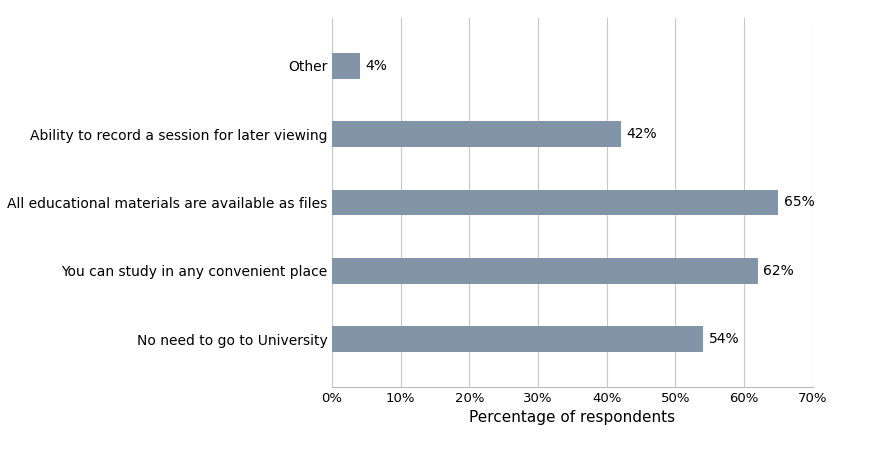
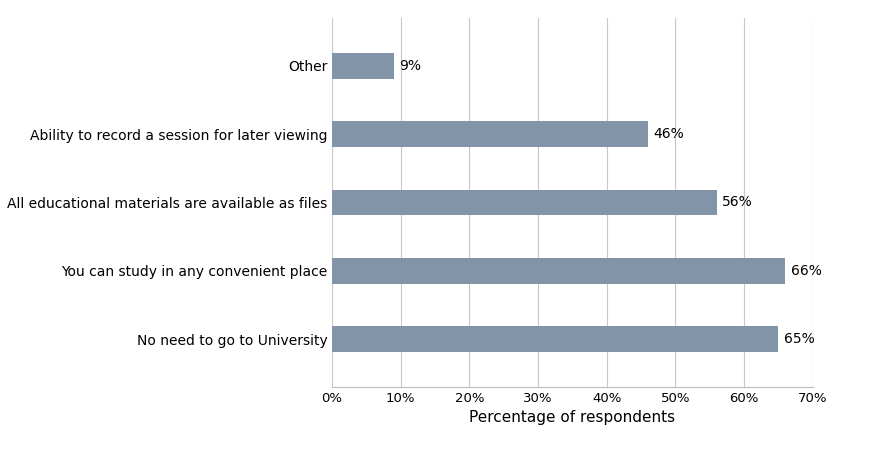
Other: 4% -> 9%
Ability to record a session for later viewing: 42% -> 46%
All educational materials are available as files: 65% -> 56%
You can study in any convenient place: 62% -> 66%
No need to go to University: 54% -> 65%
